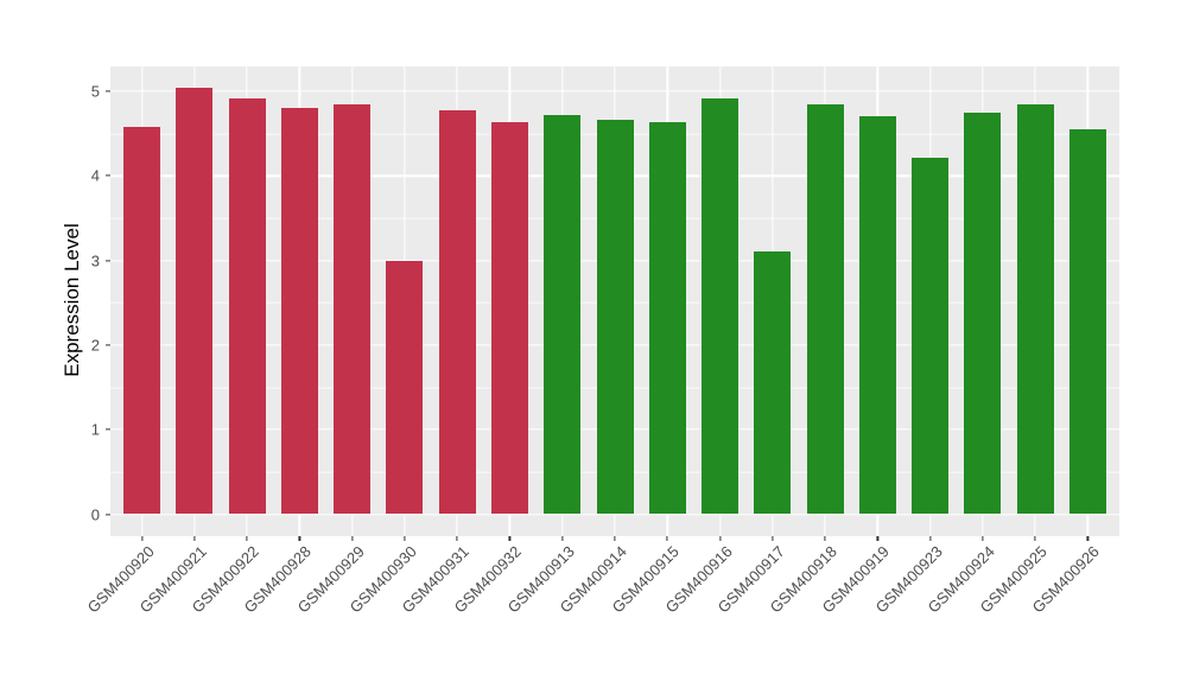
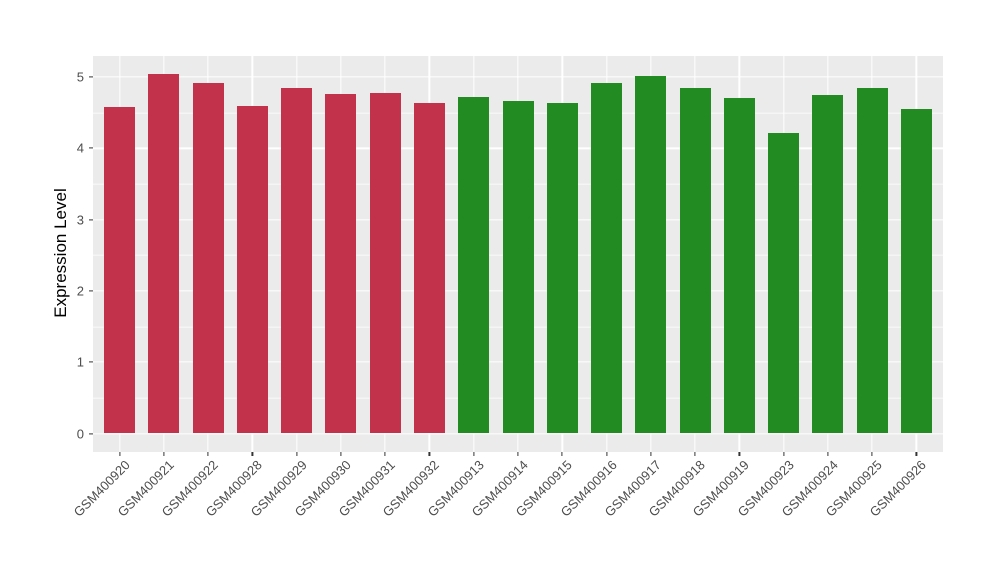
GSM400928: 4.8 -> 4.6
GSM400930: 3.0 -> 4.8
GSM400917: 3.1 -> 5.0
